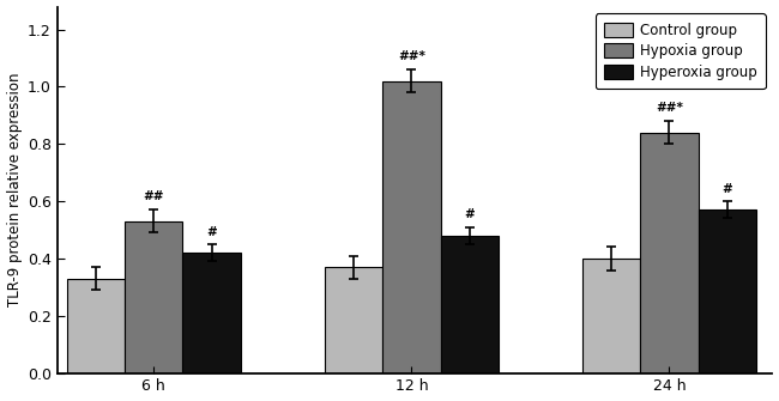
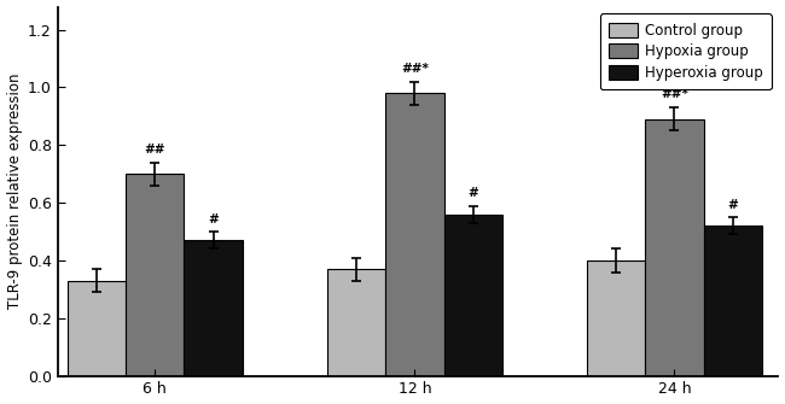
Hypoxia group/6 h: 0.53 -> 0.70
Hyperoxia group/6 h: 0.42 -> 0.47
Hypoxia group/12 h: 1.02 -> 0.98
Hyperoxia group/12 h: 0.48 -> 0.56
Hypoxia group/24 h: 0.84 -> 0.89
Hyperoxia group/24 h: 0.57 -> 0.52
